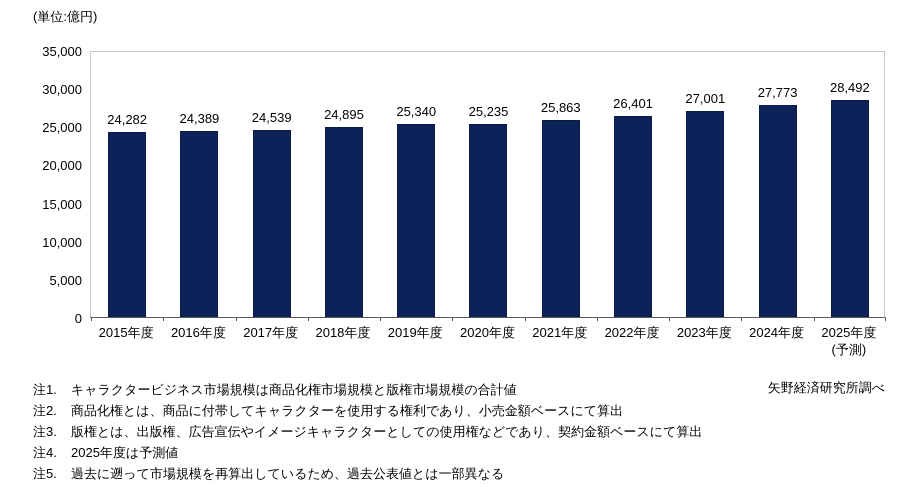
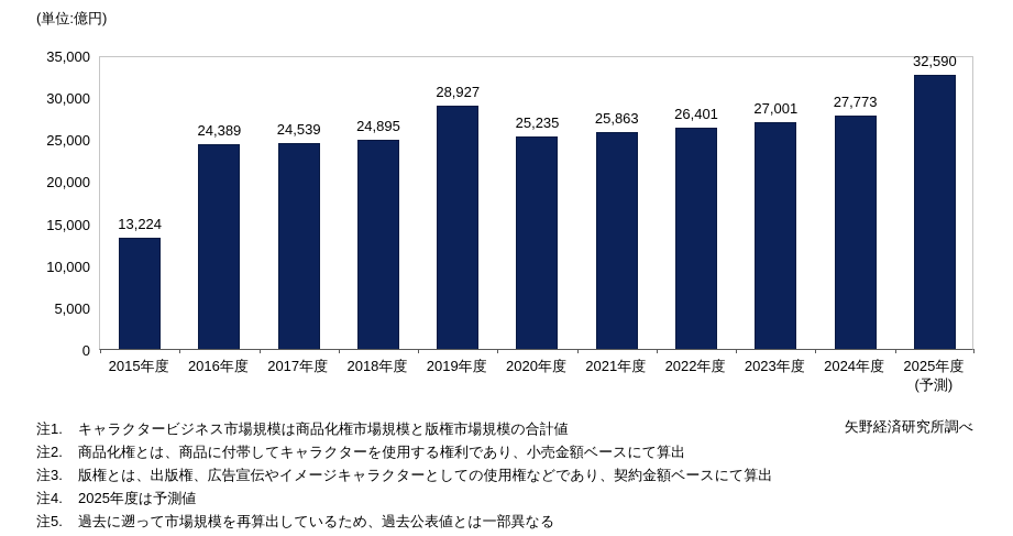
2015年度: 24,282 -> 13,224
2019年度: 25,340 -> 28,927
2025年度: 28,492 -> 32,590
